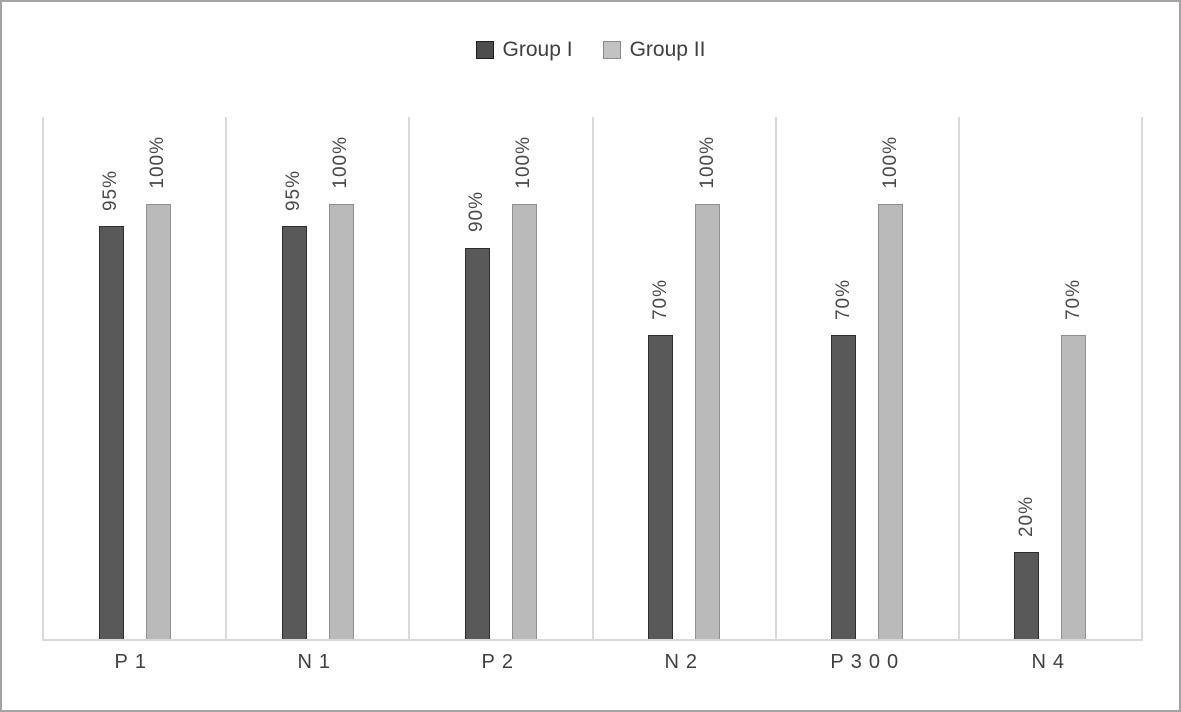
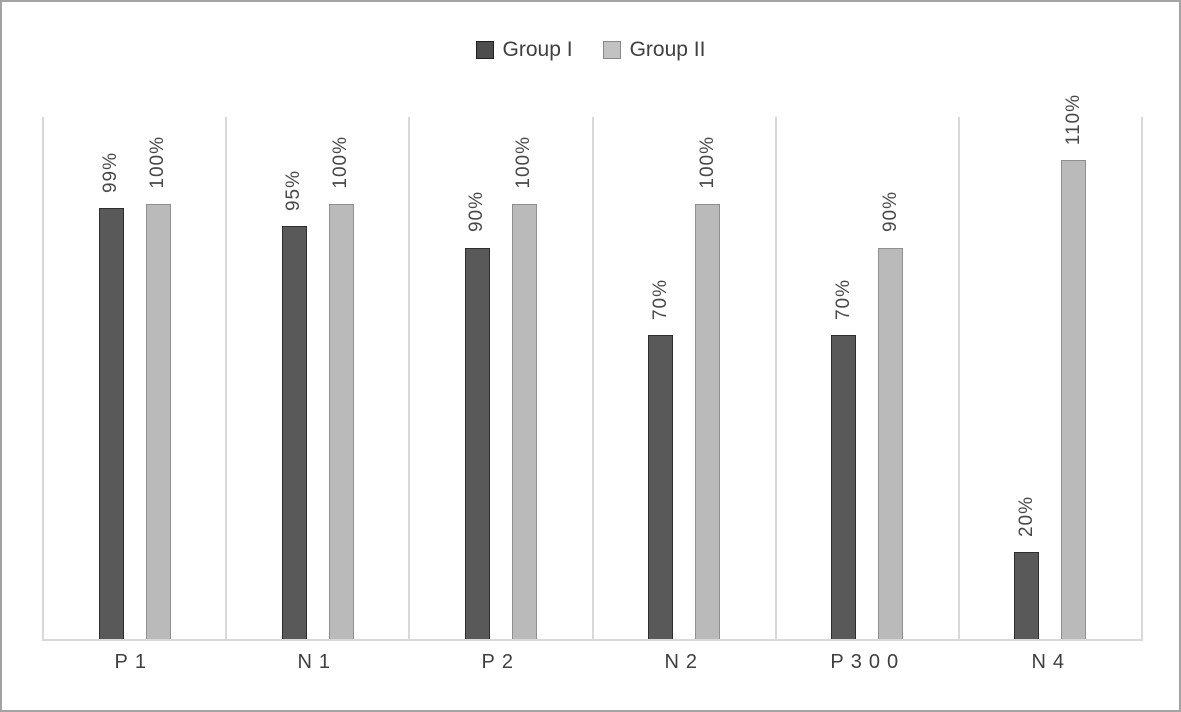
Group I/P1: 95% -> 99%
Group II/P300: 100% -> 90%
Group II/N4: 70% -> 110%
